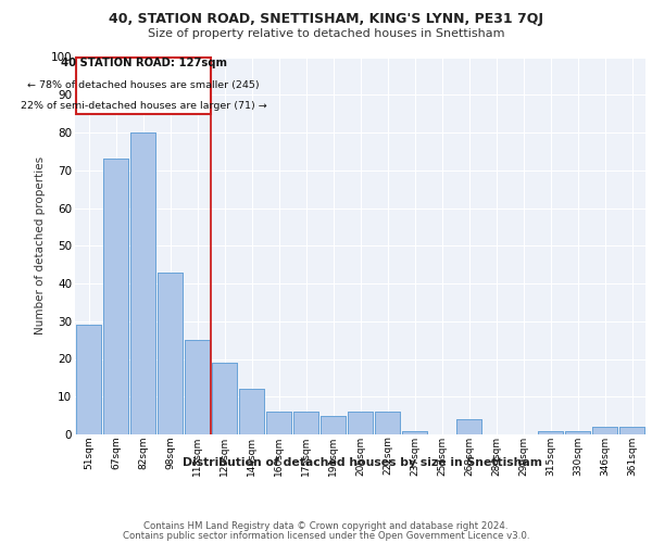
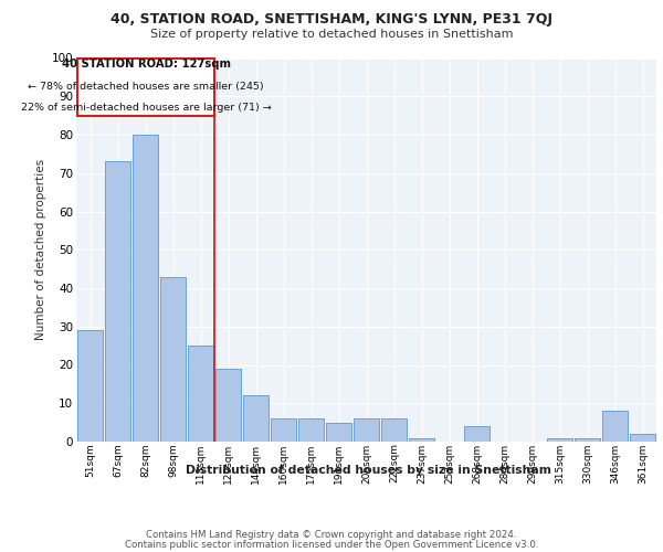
346sqm: 2 -> 8
